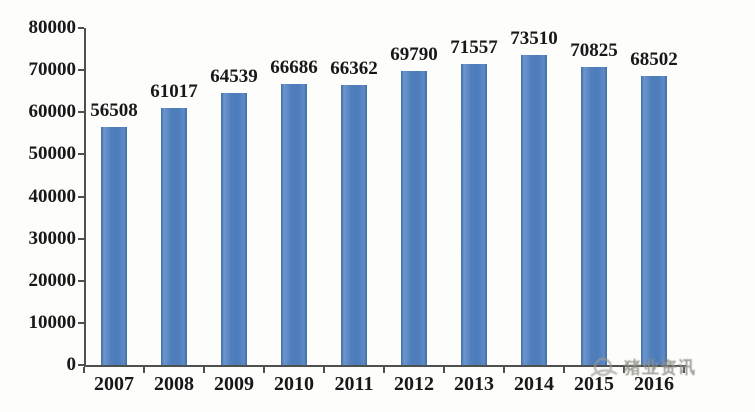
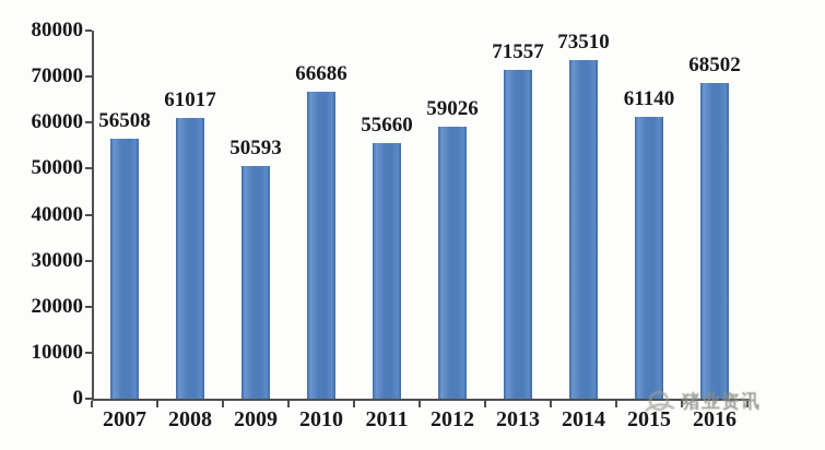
2009: 64539 -> 50593
2011: 66362 -> 55660
2012: 69790 -> 59026
2015: 70825 -> 61140
